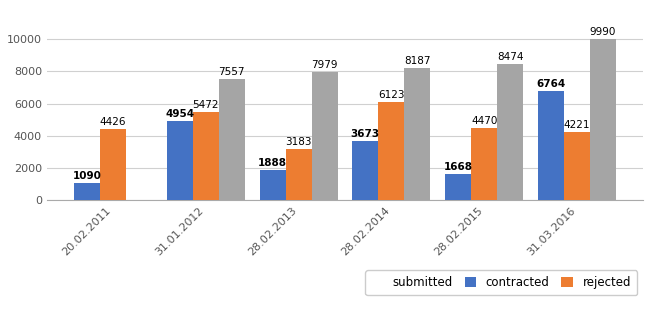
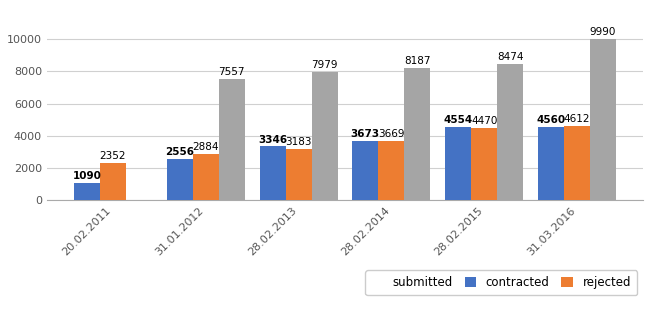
rejected/20.02.2011: 4426 -> 2352
contracted/31.01.2012: 4954 -> 2556
rejected/31.01.2012: 5472 -> 2884
contracted/28.02.2013: 1888 -> 3346
rejected/28.02.2014: 6123 -> 3669
contracted/28.02.2015: 1668 -> 4554
contracted/31.03.2016: 6764 -> 4560
rejected/31.03.2016: 4221 -> 4612
